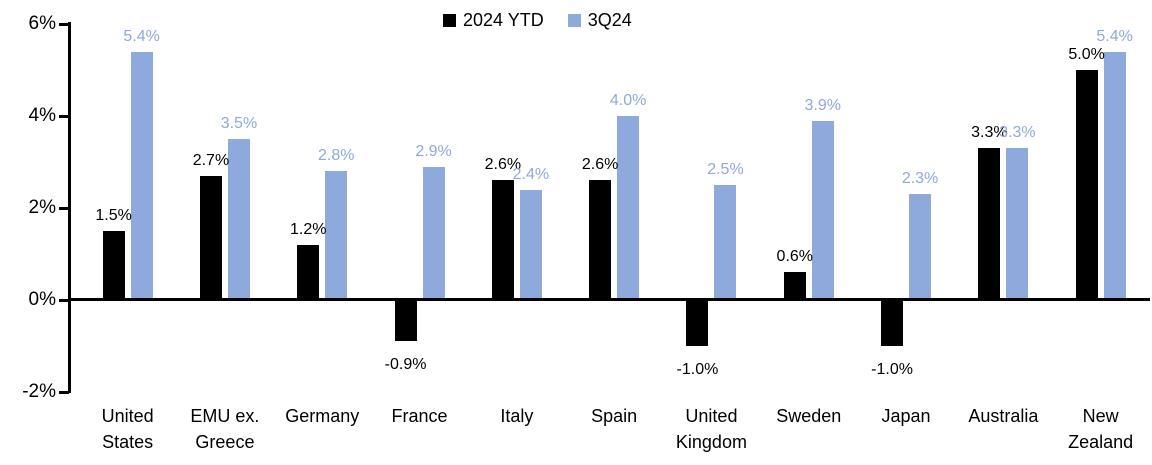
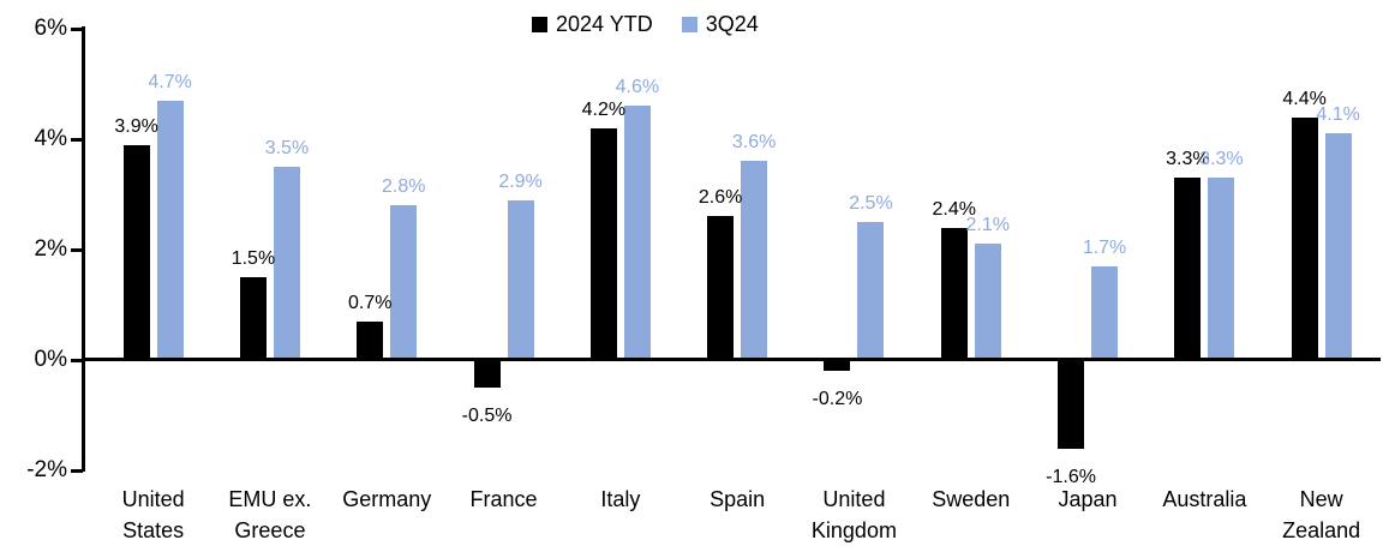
2024 YTD/United States: 1.5% -> 3.9%
3Q24/United States: 5.4% -> 4.7%
2024 YTD/EMU ex. Greece: 2.7% -> 1.5%
2024 YTD/Germany: 1.2% -> 0.7%
2024 YTD/France: -0.9% -> -0.5%
2024 YTD/Italy: 2.6% -> 4.2%
3Q24/Italy: 2.4% -> 4.6%
3Q24/Spain: 4.0% -> 3.6%
2024 YTD/United Kingdom: -1.0% -> -0.2%
2024 YTD/Sweden: 0.6% -> 2.4%
3Q24/Sweden: 3.9% -> 2.1%
2024 YTD/Japan: -1.0% -> -1.6%
3Q24/Japan: 2.3% -> 1.7%
2024 YTD/New Zealand: 5.0% -> 4.4%
3Q24/New Zealand: 5.4% -> 4.1%
